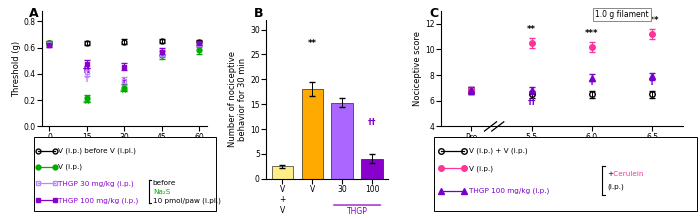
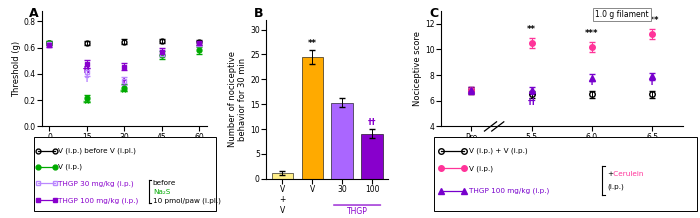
V + V: 2.5 -> 1.2
V: 18.0 -> 24.5
100: 4.0 -> 9.1
